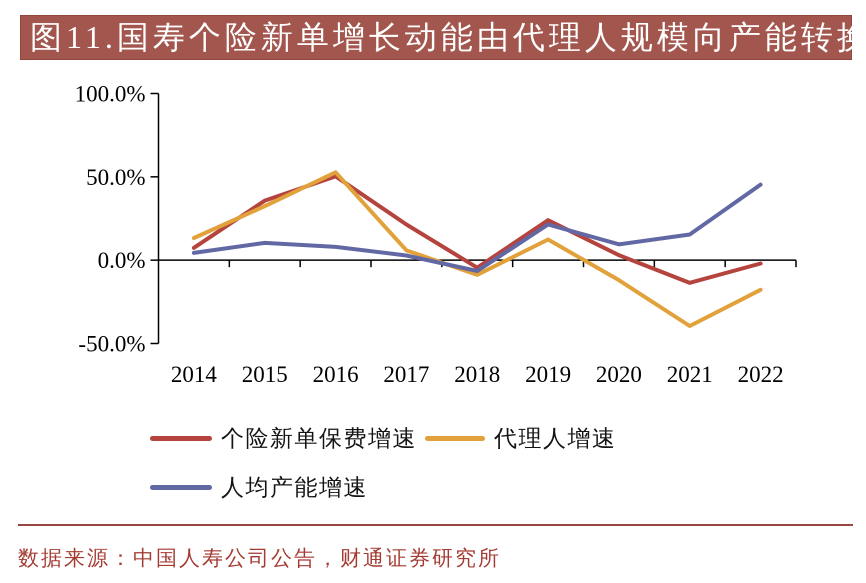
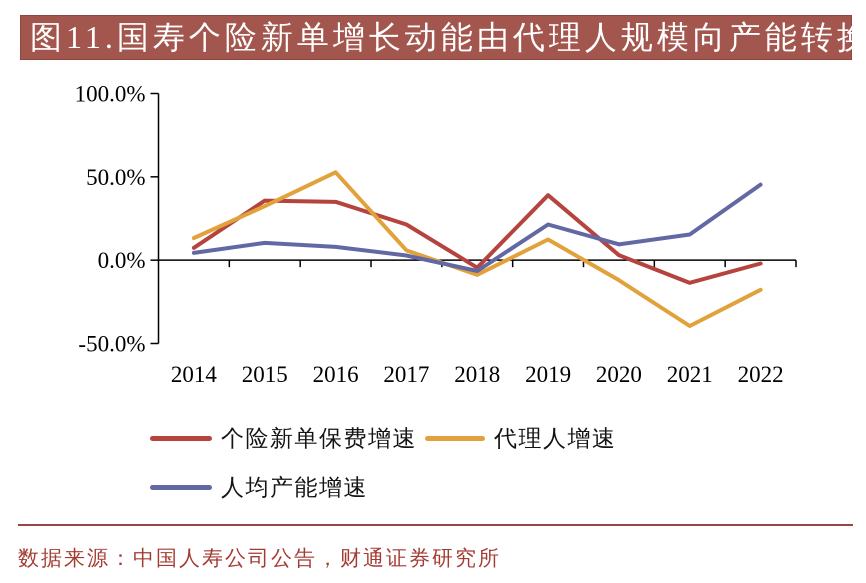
个险新单保费增速/2016: 50% -> 35%
个险新单保费增速/2019: 24% -> 39%
